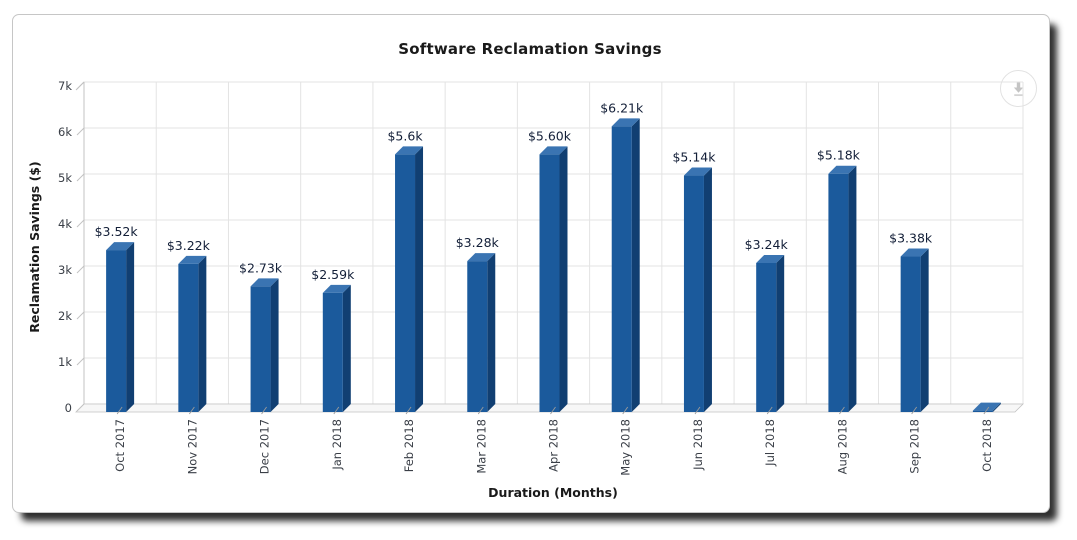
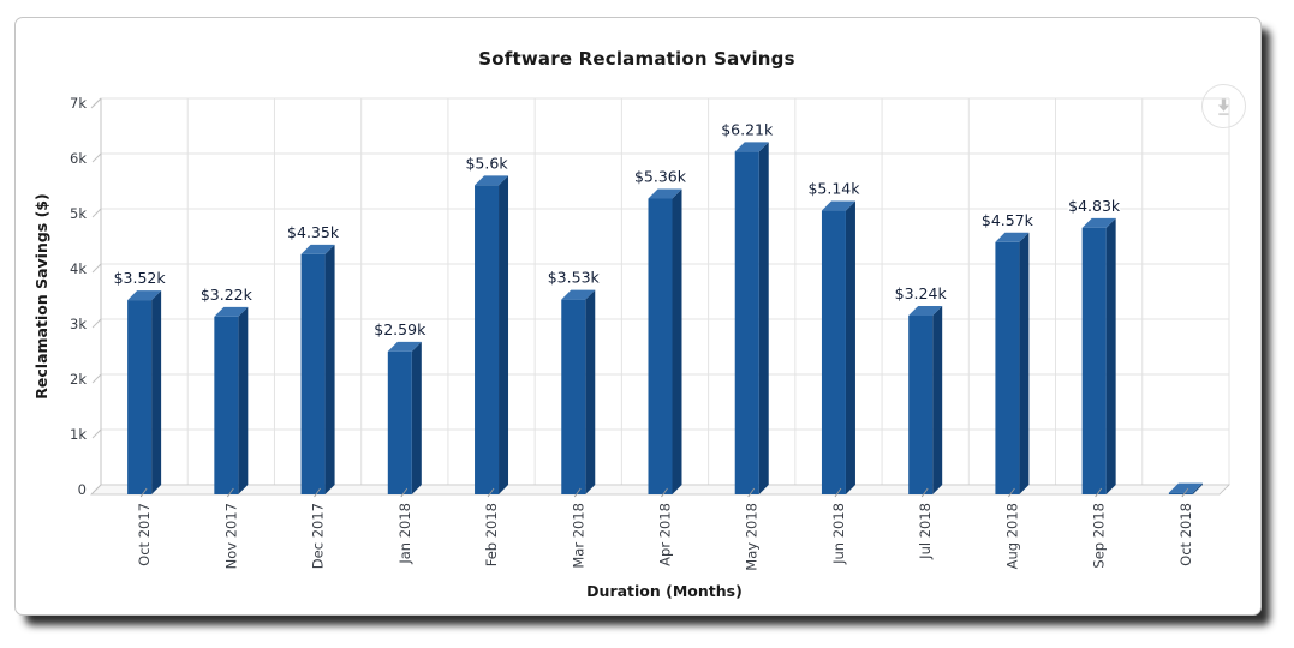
Dec 2017: $2.73k -> $4.35k
Mar 2018: $3.28k -> $3.53k
Apr 2018: $5.60k -> $5.36k
Aug 2018: $5.18k -> $4.57k
Sep 2018: $3.38k -> $4.83k
